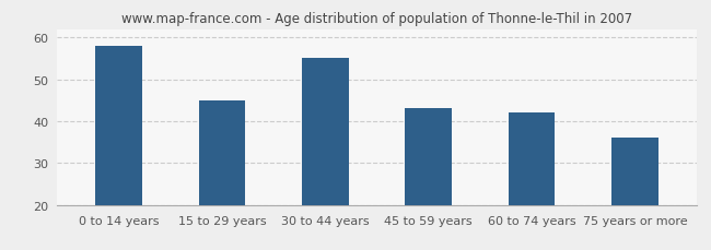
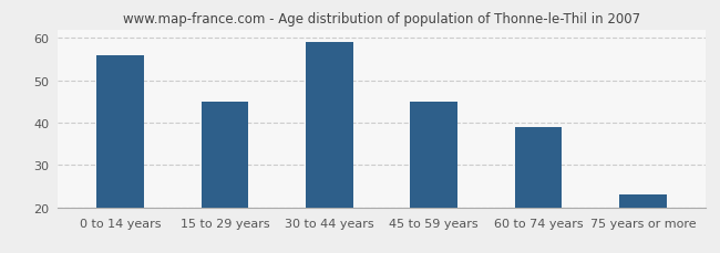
0 to 14 years: 58 -> 56
30 to 44 years: 55 -> 59
45 to 59 years: 43 -> 45
60 to 74 years: 42 -> 39
75 years or more: 36 -> 23
